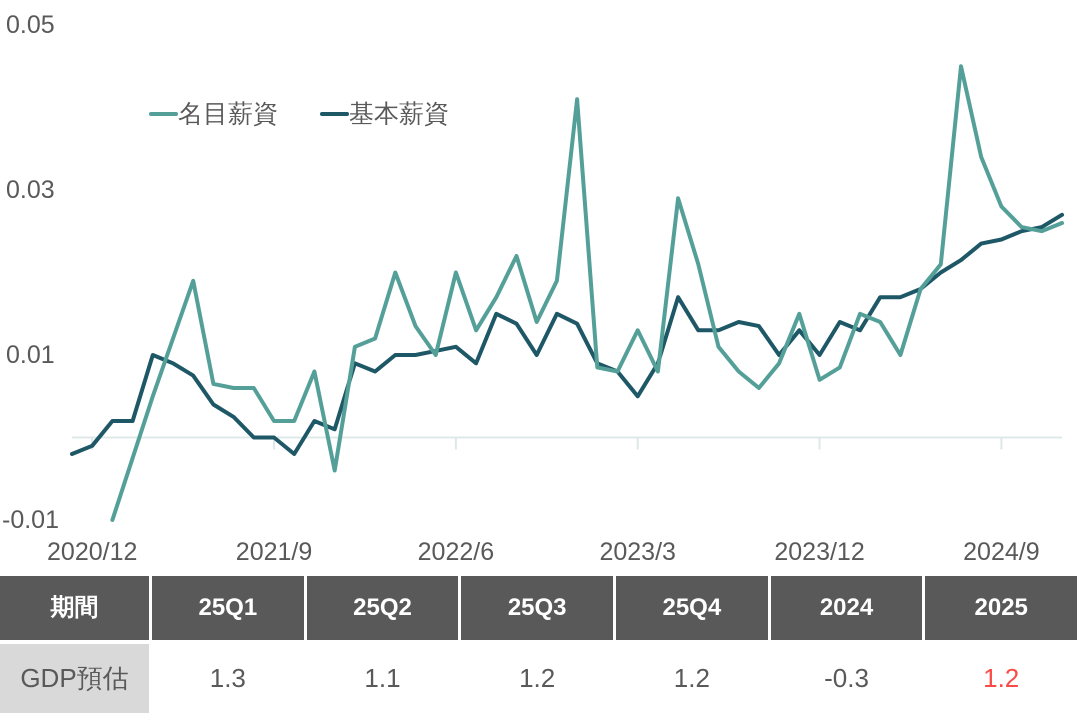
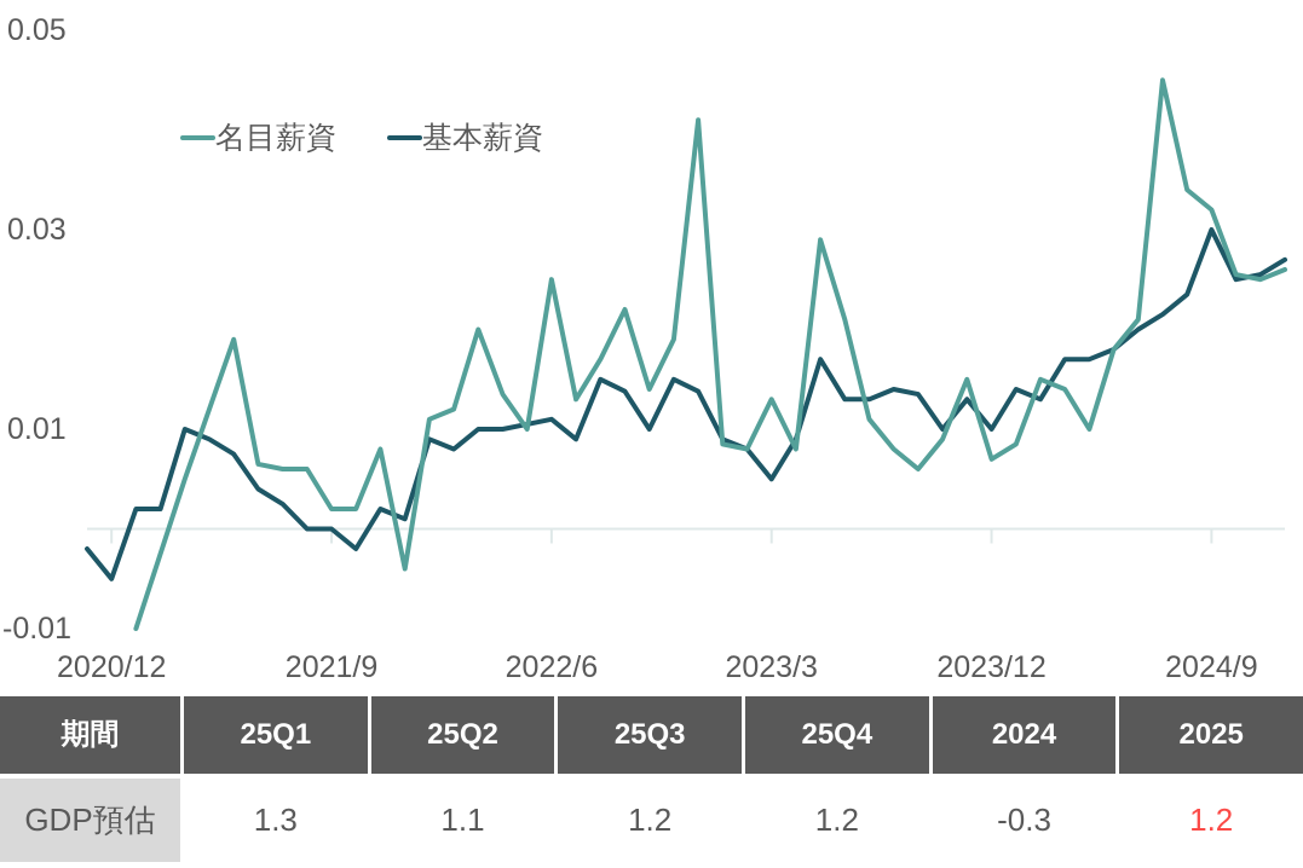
基本薪資/2020/12: -0.001 -> -0.005
名目薪資/2022/6: 0.020 -> 0.025
名目薪資/2024/9: 0.028 -> 0.032
基本薪資/2024/9: 0.024 -> 0.030
